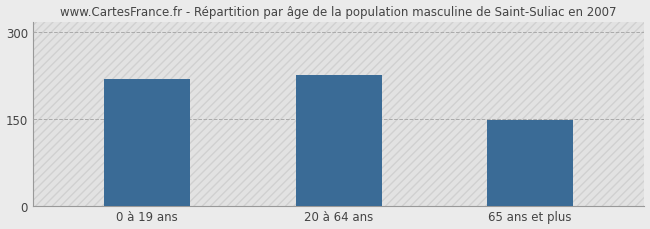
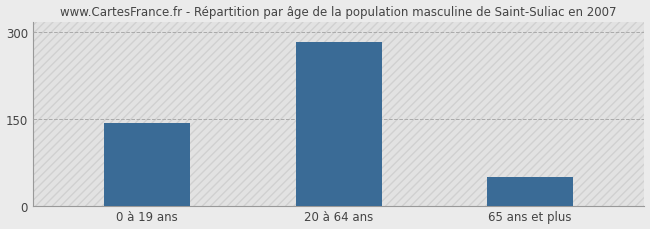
0 à 19 ans: 218 -> 143
20 à 64 ans: 226 -> 283
65 ans et plus: 148 -> 50
